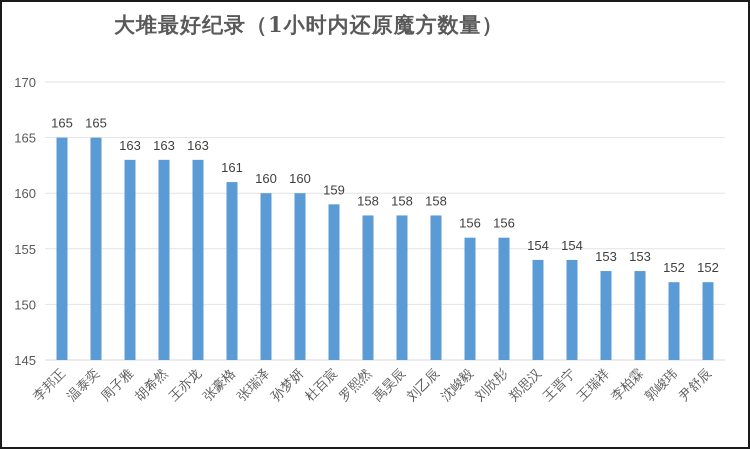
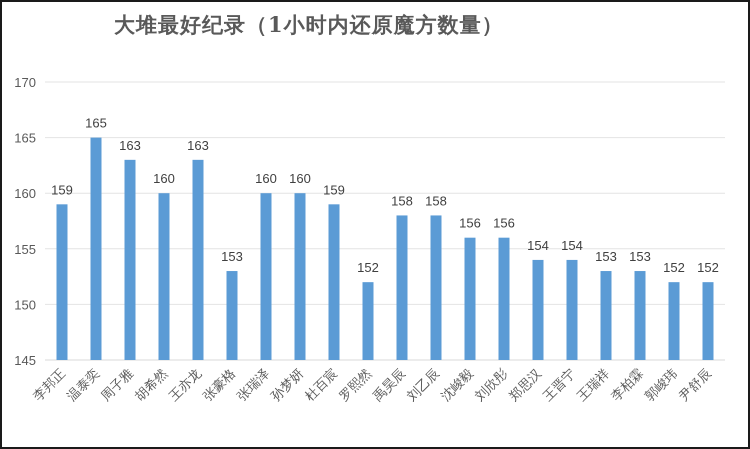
李邦正: 165 -> 159
胡希然: 163 -> 160
张豪格: 161 -> 153
罗熙然: 158 -> 152
